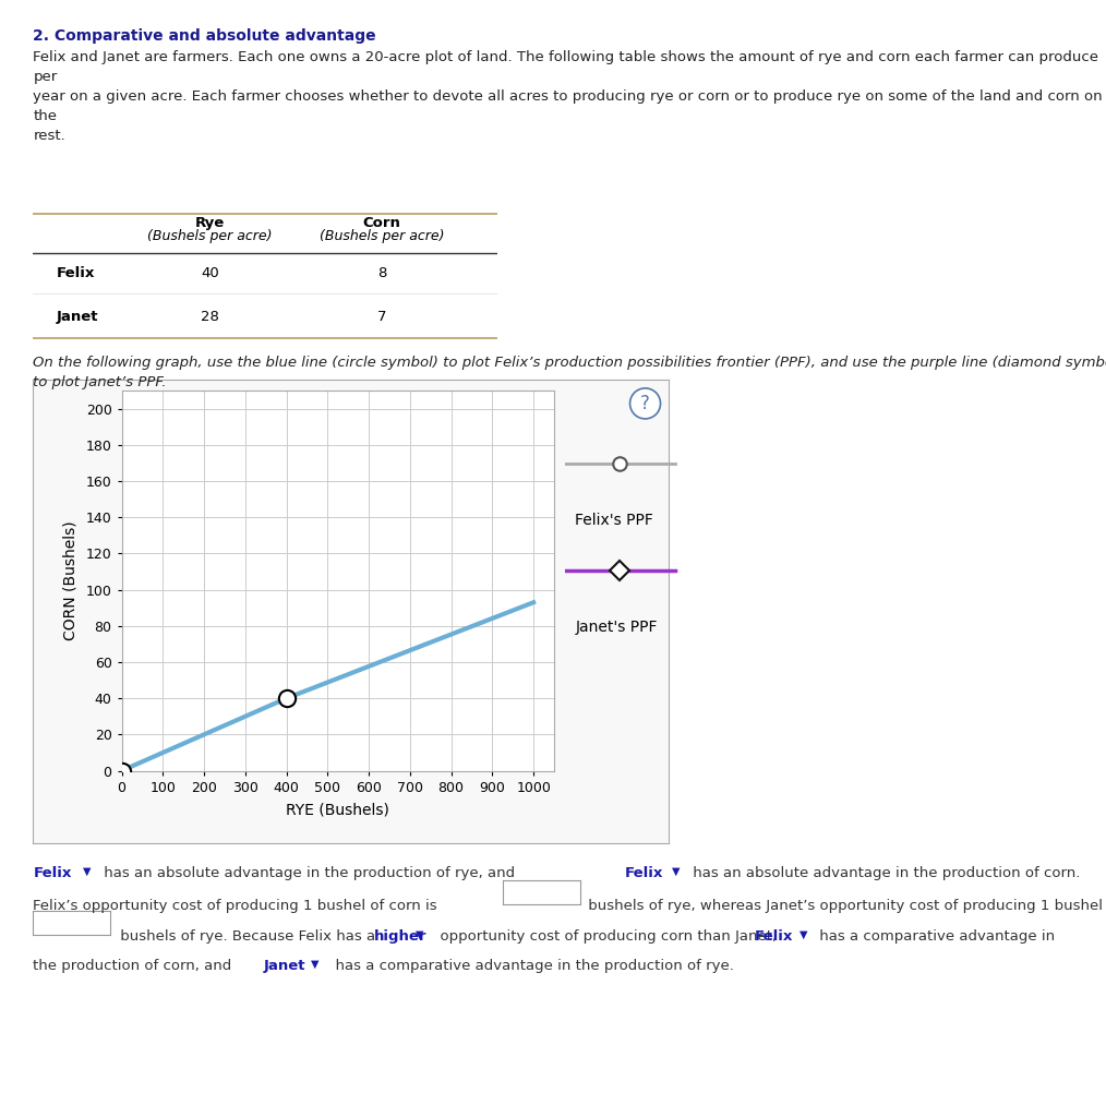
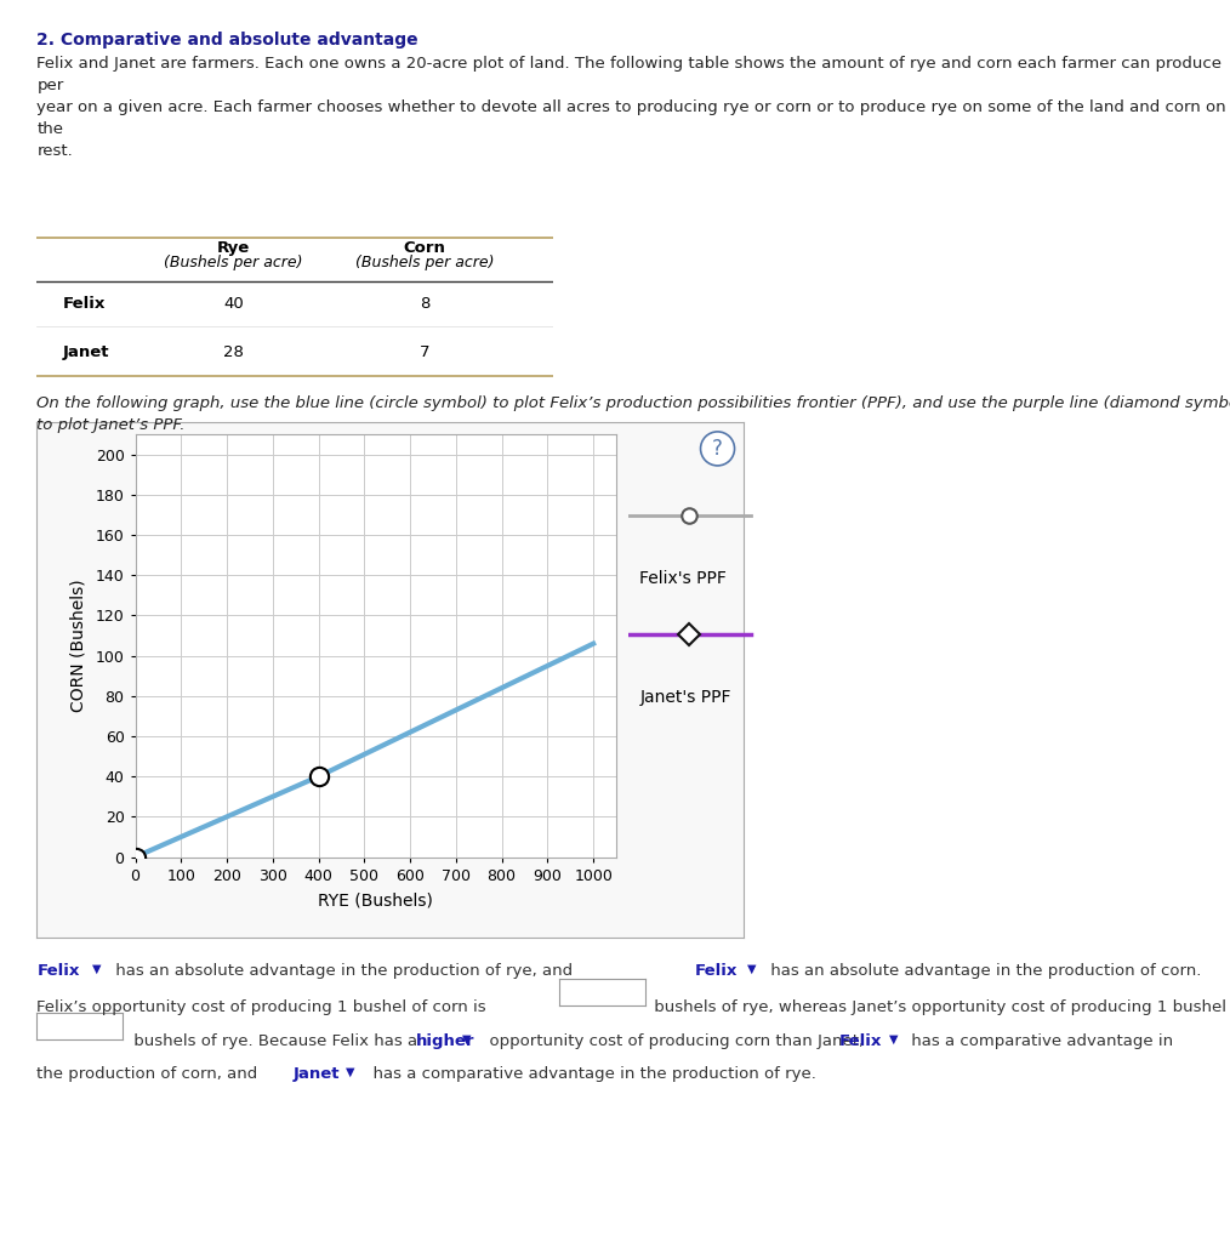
1000: 93 -> 106
